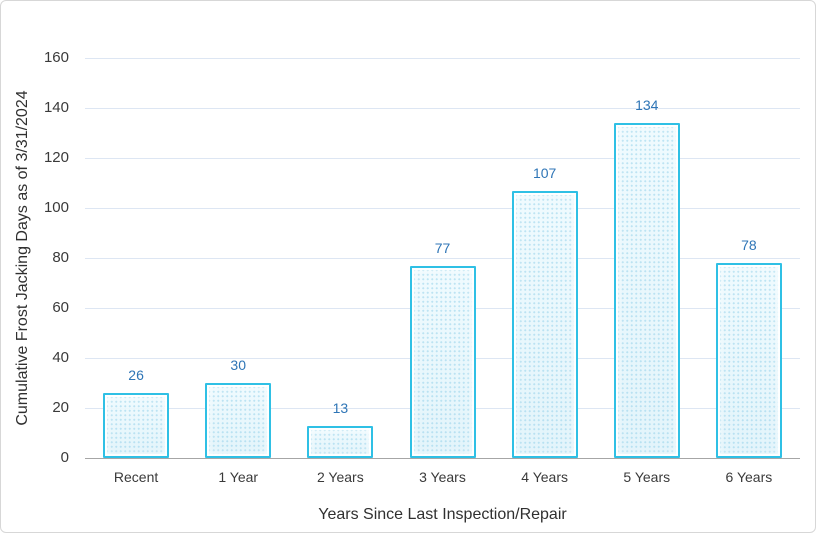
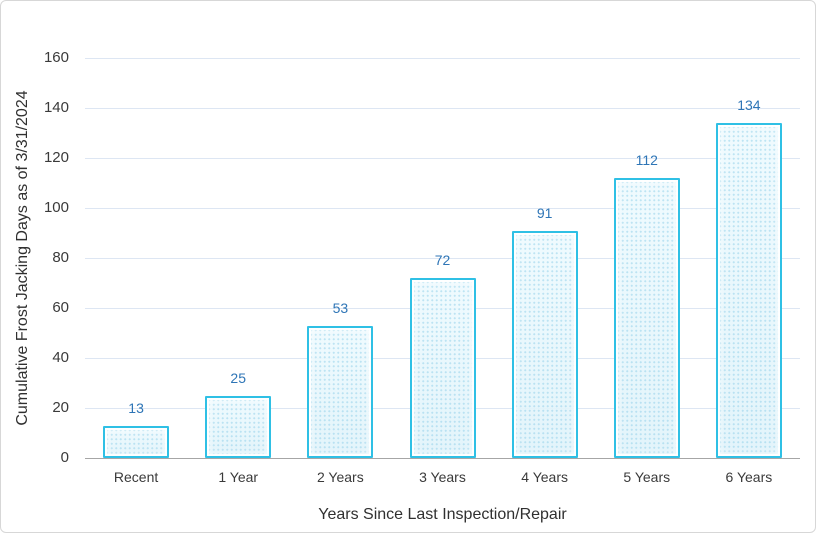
Recent: 26 -> 13
1 Year: 30 -> 25
2 Years: 13 -> 53
3 Years: 77 -> 72
4 Years: 107 -> 91
5 Years: 134 -> 112
6 Years: 78 -> 134
